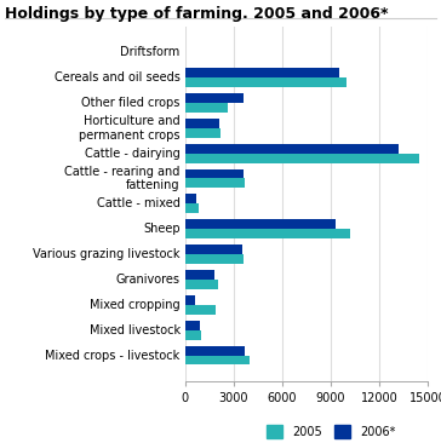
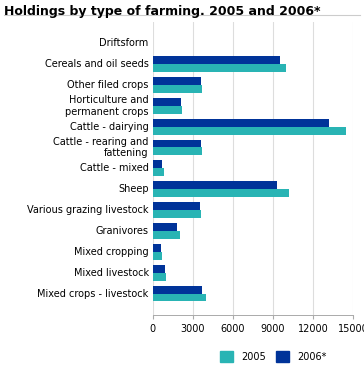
2005/Other filed crops: 2600 -> 3700
2005/Mixed cropping: 1900 -> 700
